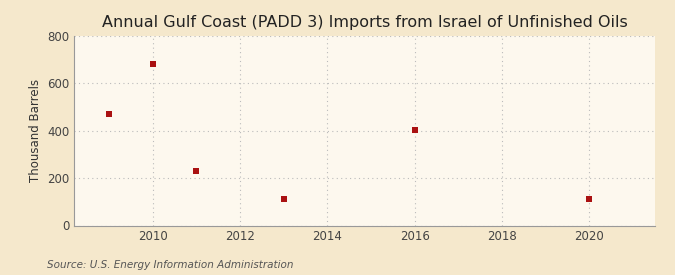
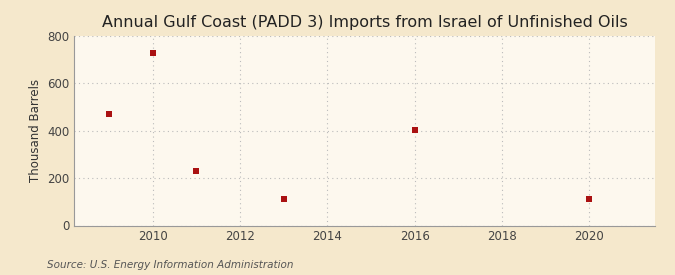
2010: 680 -> 728
